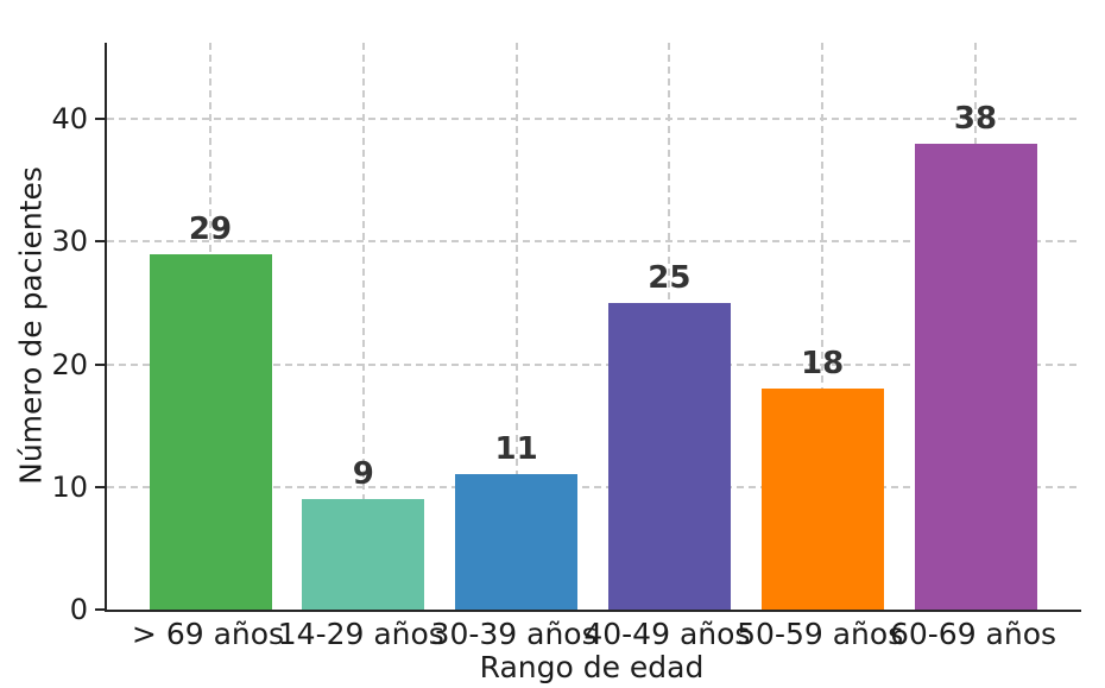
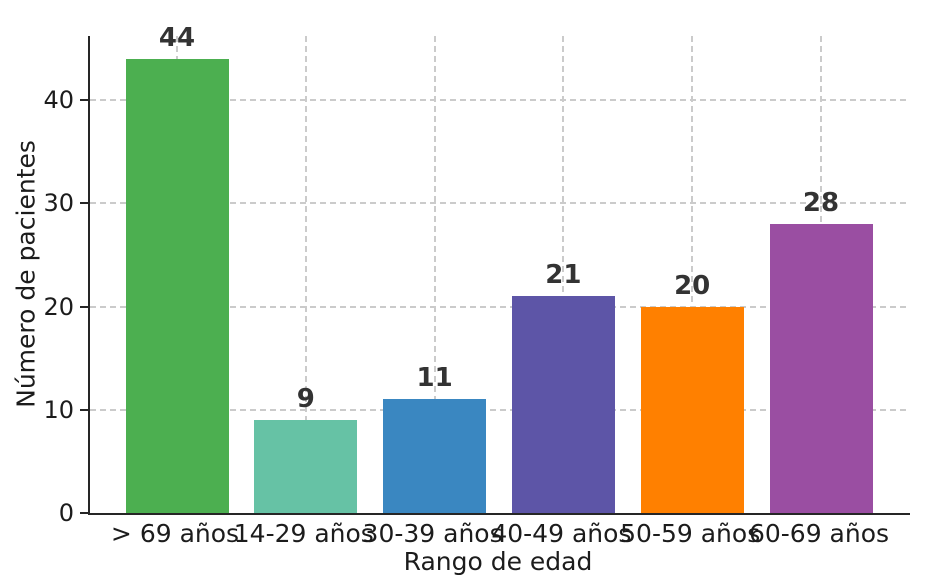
> 69 años: 29 -> 44
40-49 años: 25 -> 21
50-59 años: 18 -> 20
60-69 años: 38 -> 28
